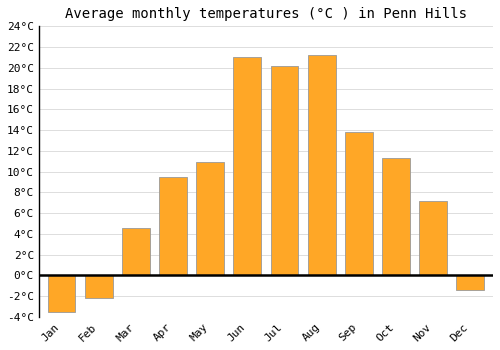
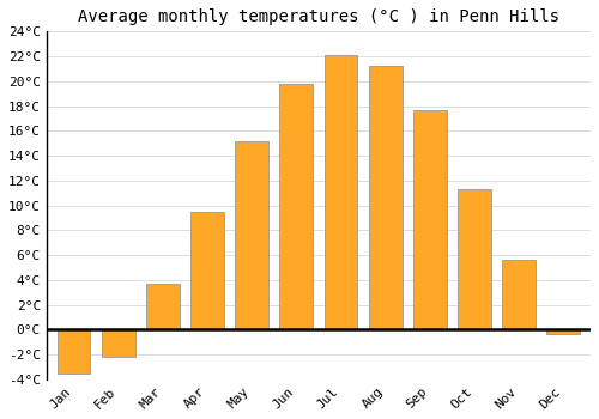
Mar: 4.6°C -> 3.7°C
May: 10.9°C -> 15.2°C
Jun: 21.0°C -> 19.8°C
Jul: 20.2°C -> 22.1°C
Sep: 13.8°C -> 17.7°C
Nov: 7.2°C -> 5.6°C
Dec: -1.4°C -> -0.4°C
